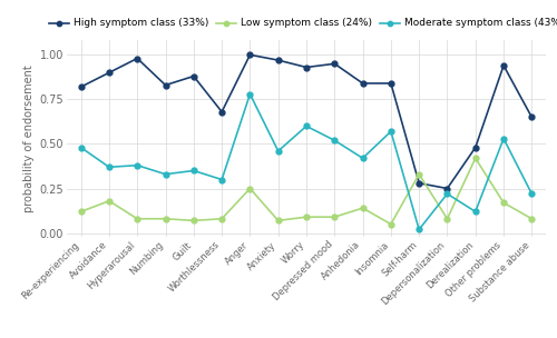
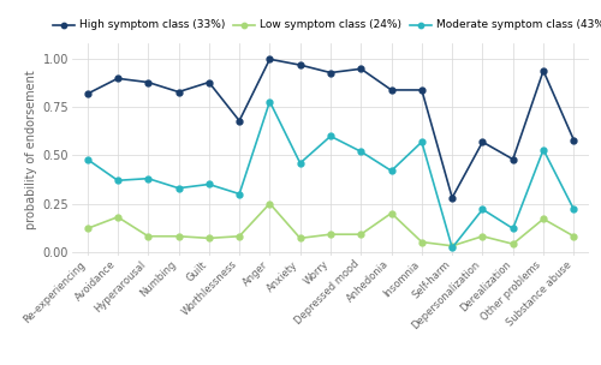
High symptom class (33%)/Hyperarousal: 0.98 -> 0.88
Low symptom class (24%)/Anhedonia: 0.14 -> 0.20
Low symptom class (24%)/Self-harm: 0.33 -> 0.03
High symptom class (33%)/Depersonalization: 0.25 -> 0.57
Low symptom class (24%)/Derealization: 0.42 -> 0.04
High symptom class (33%)/Substance abuse: 0.65 -> 0.58
